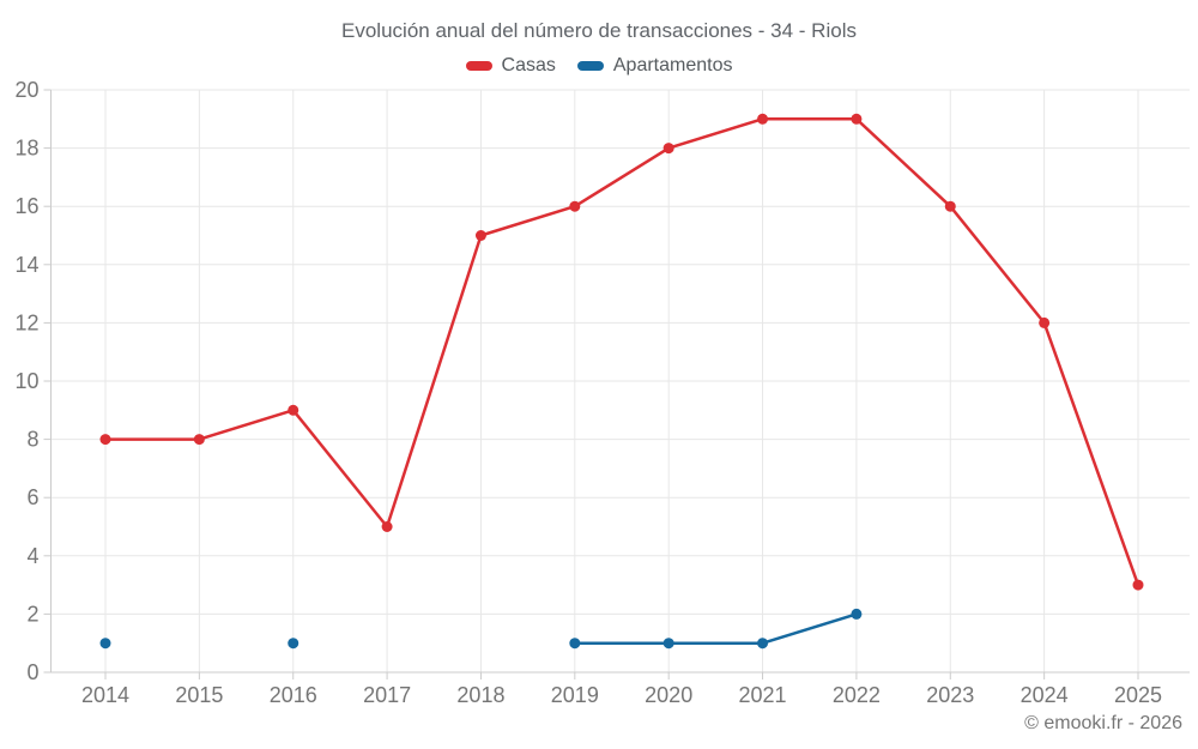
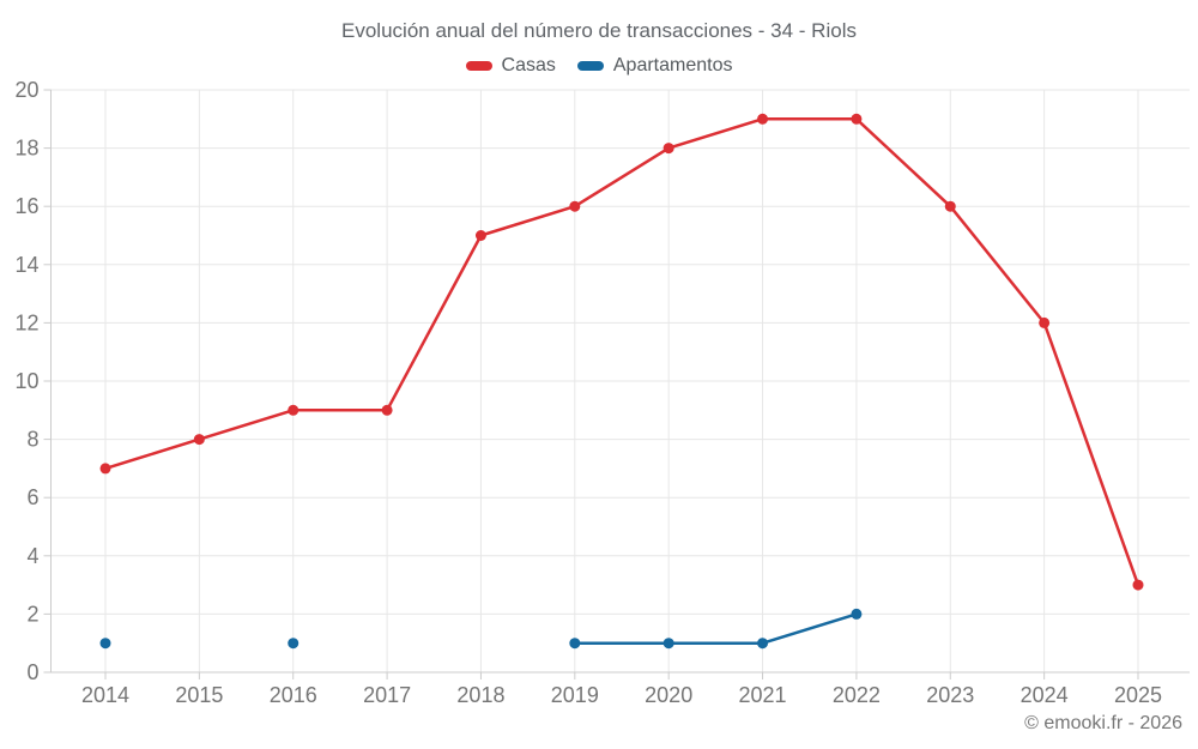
Casas/2014: 8 -> 7
Casas/2017: 5 -> 9
